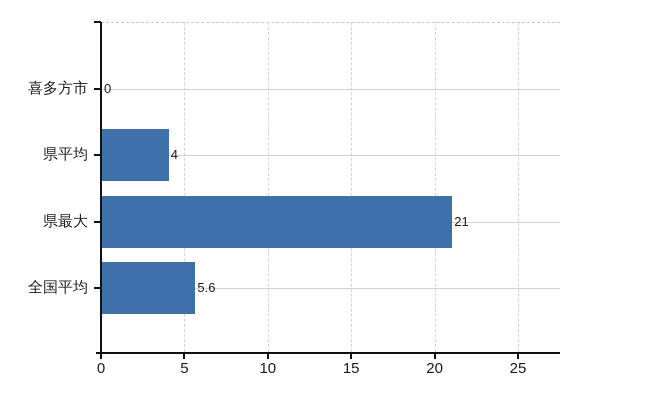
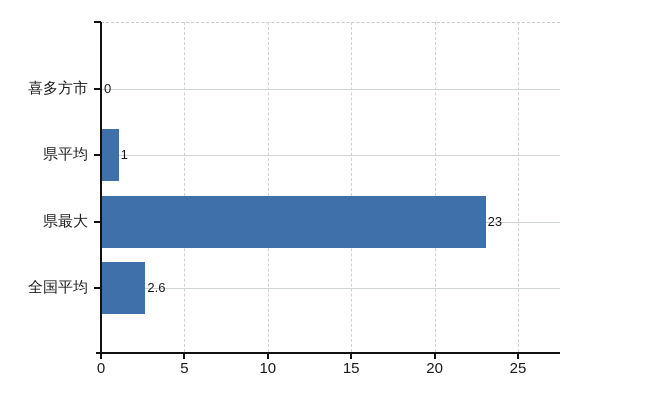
県平均: 4 -> 1
県最大: 21 -> 23
全国平均: 5.6 -> 2.6
